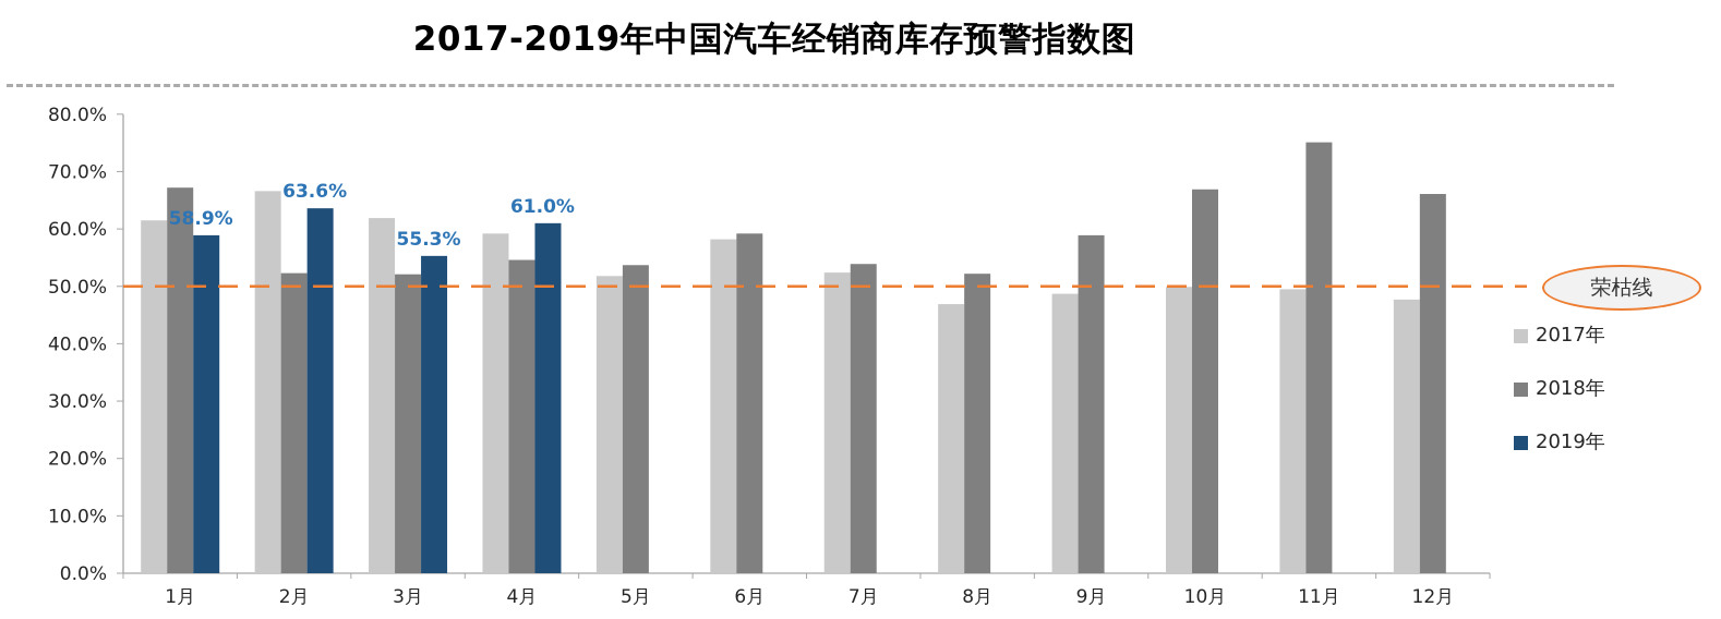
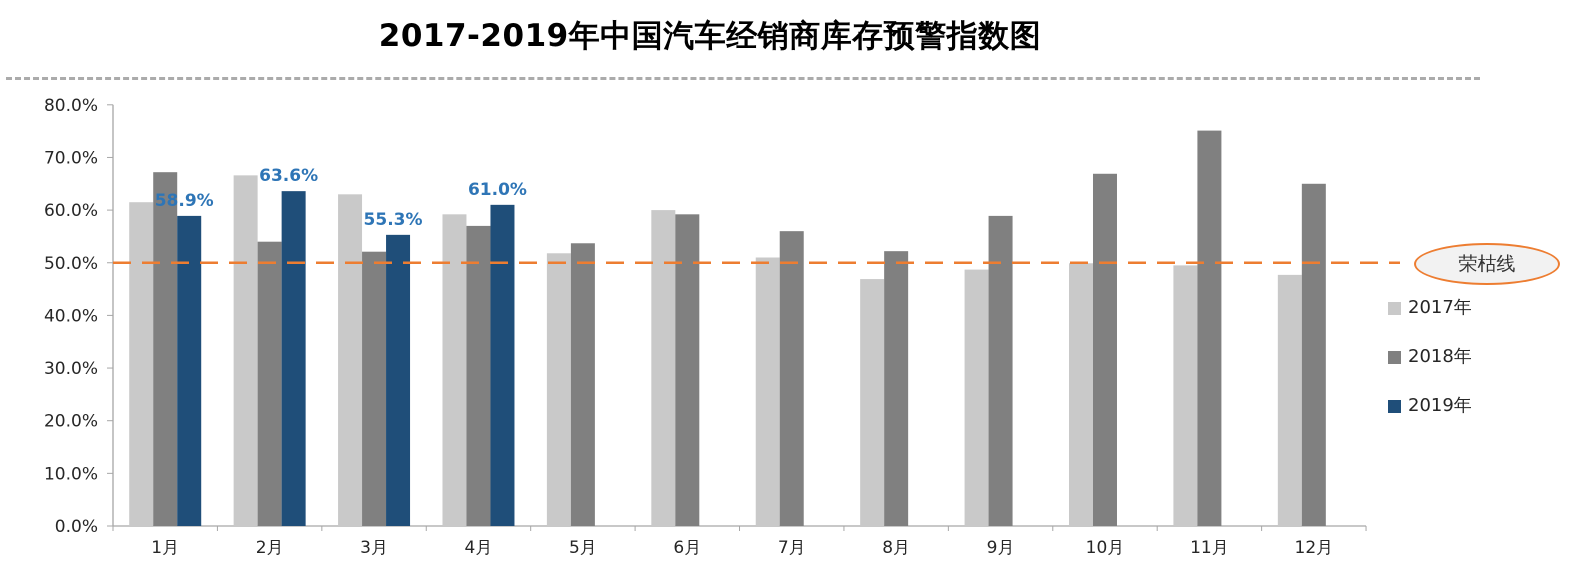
2018年/2月: 52% -> 54%
2017年/3月: 62% -> 63%
2018年/4月: 55% -> 57%
2017年/6月: 58% -> 60%
2017年/7月: 52% -> 51%
2018年/7月: 54% -> 56%
2018年/12月: 66% -> 65%
